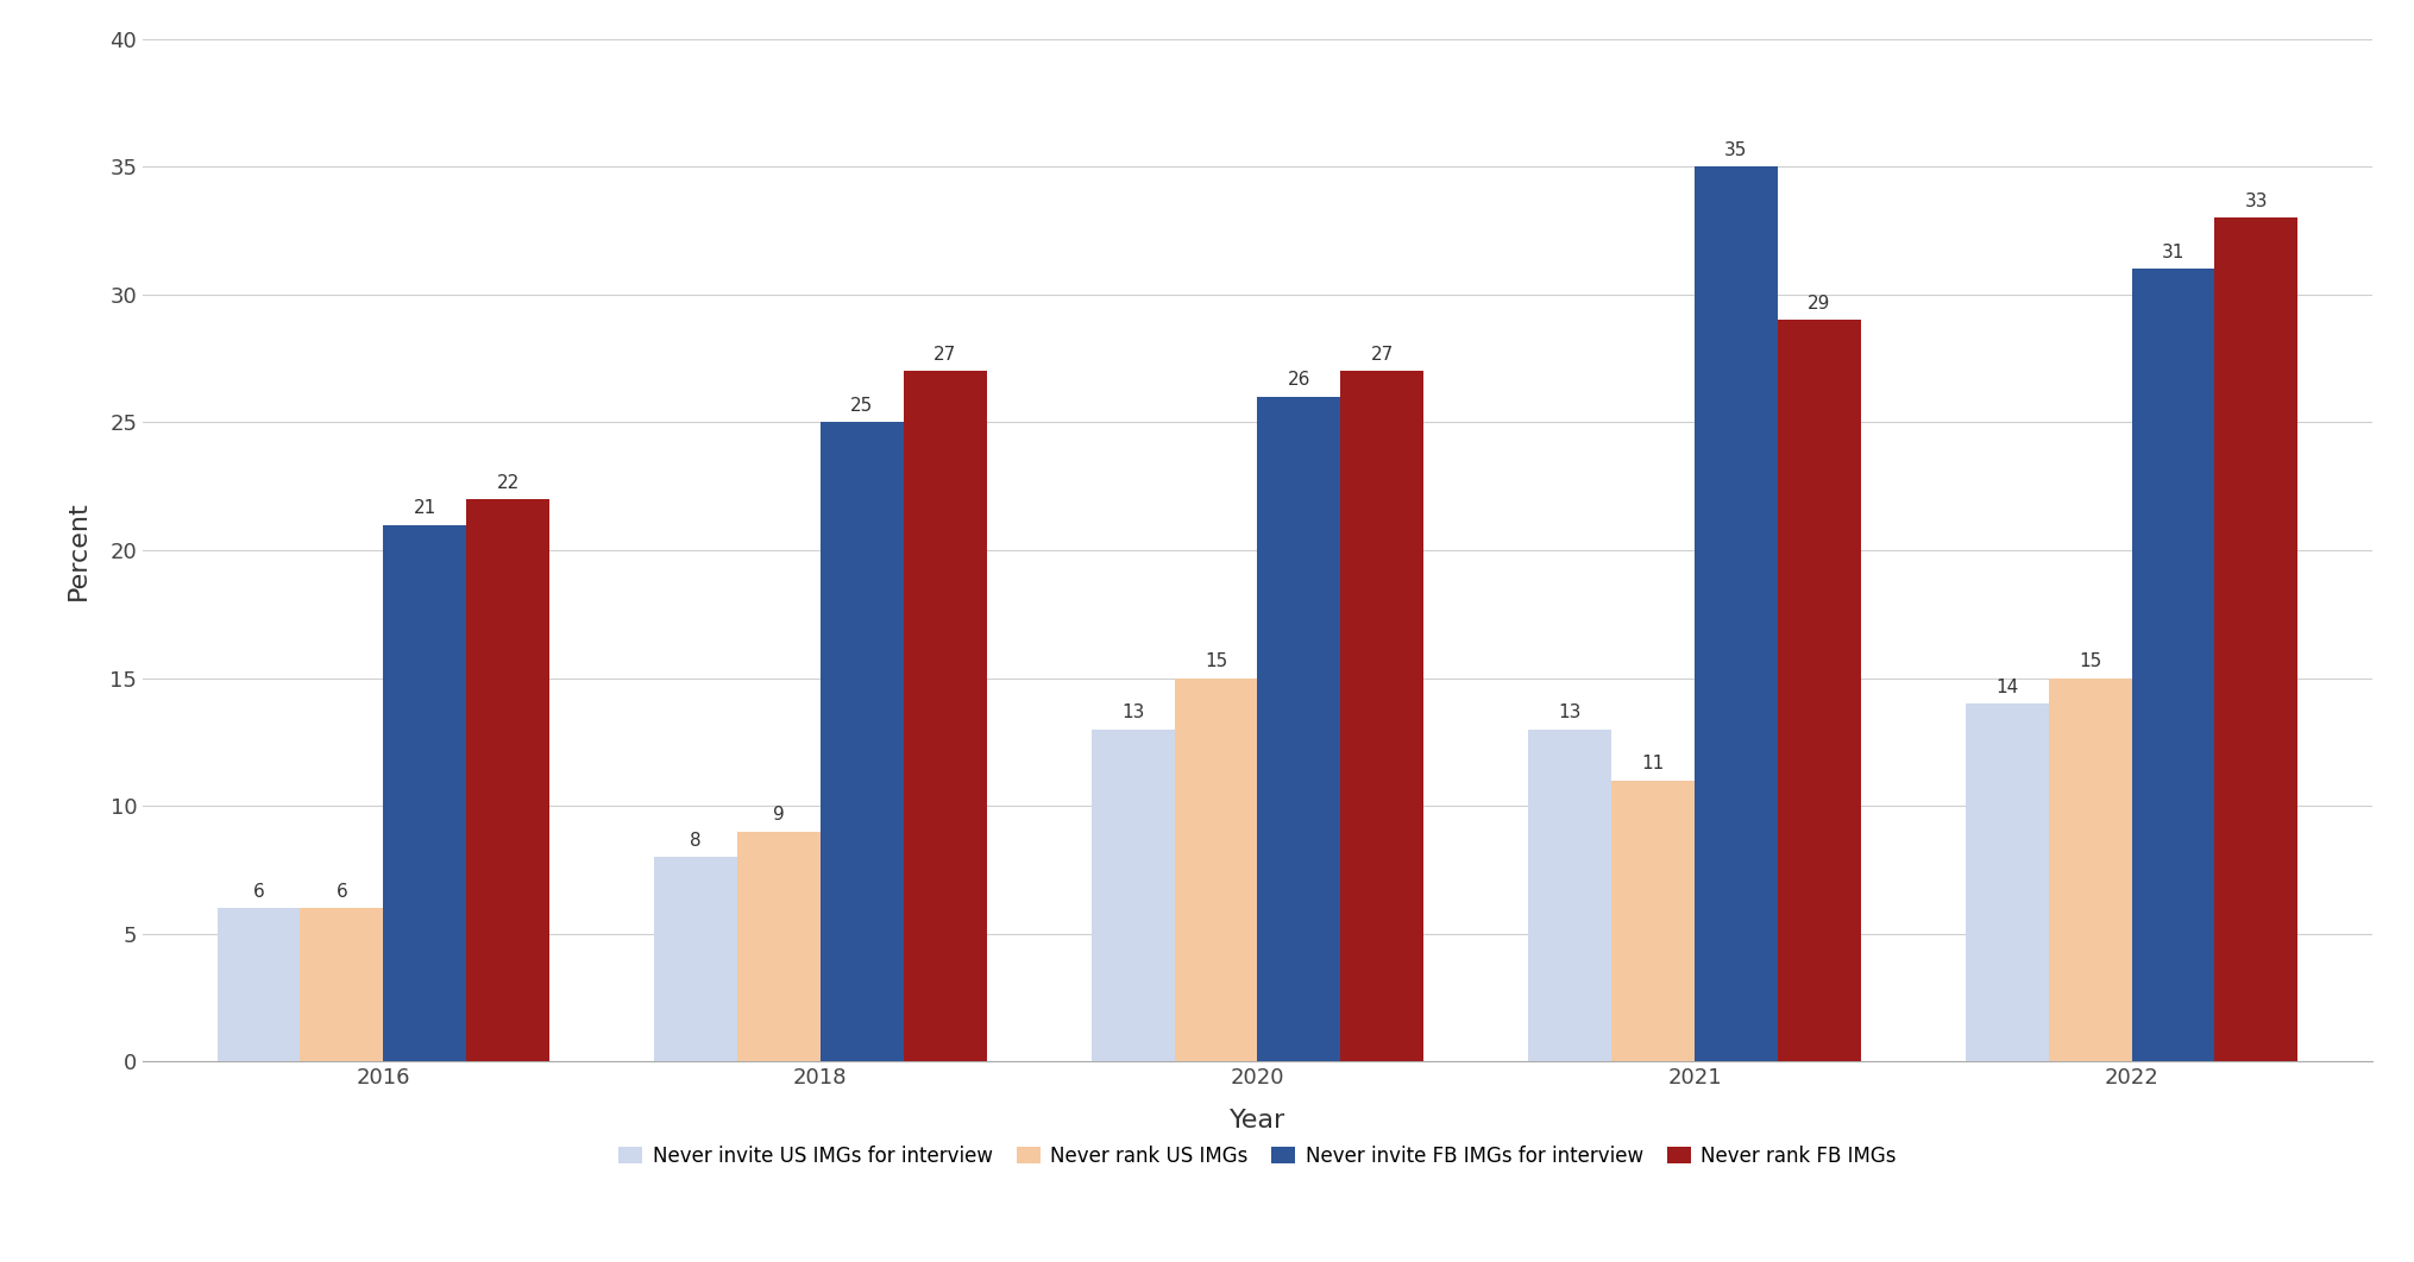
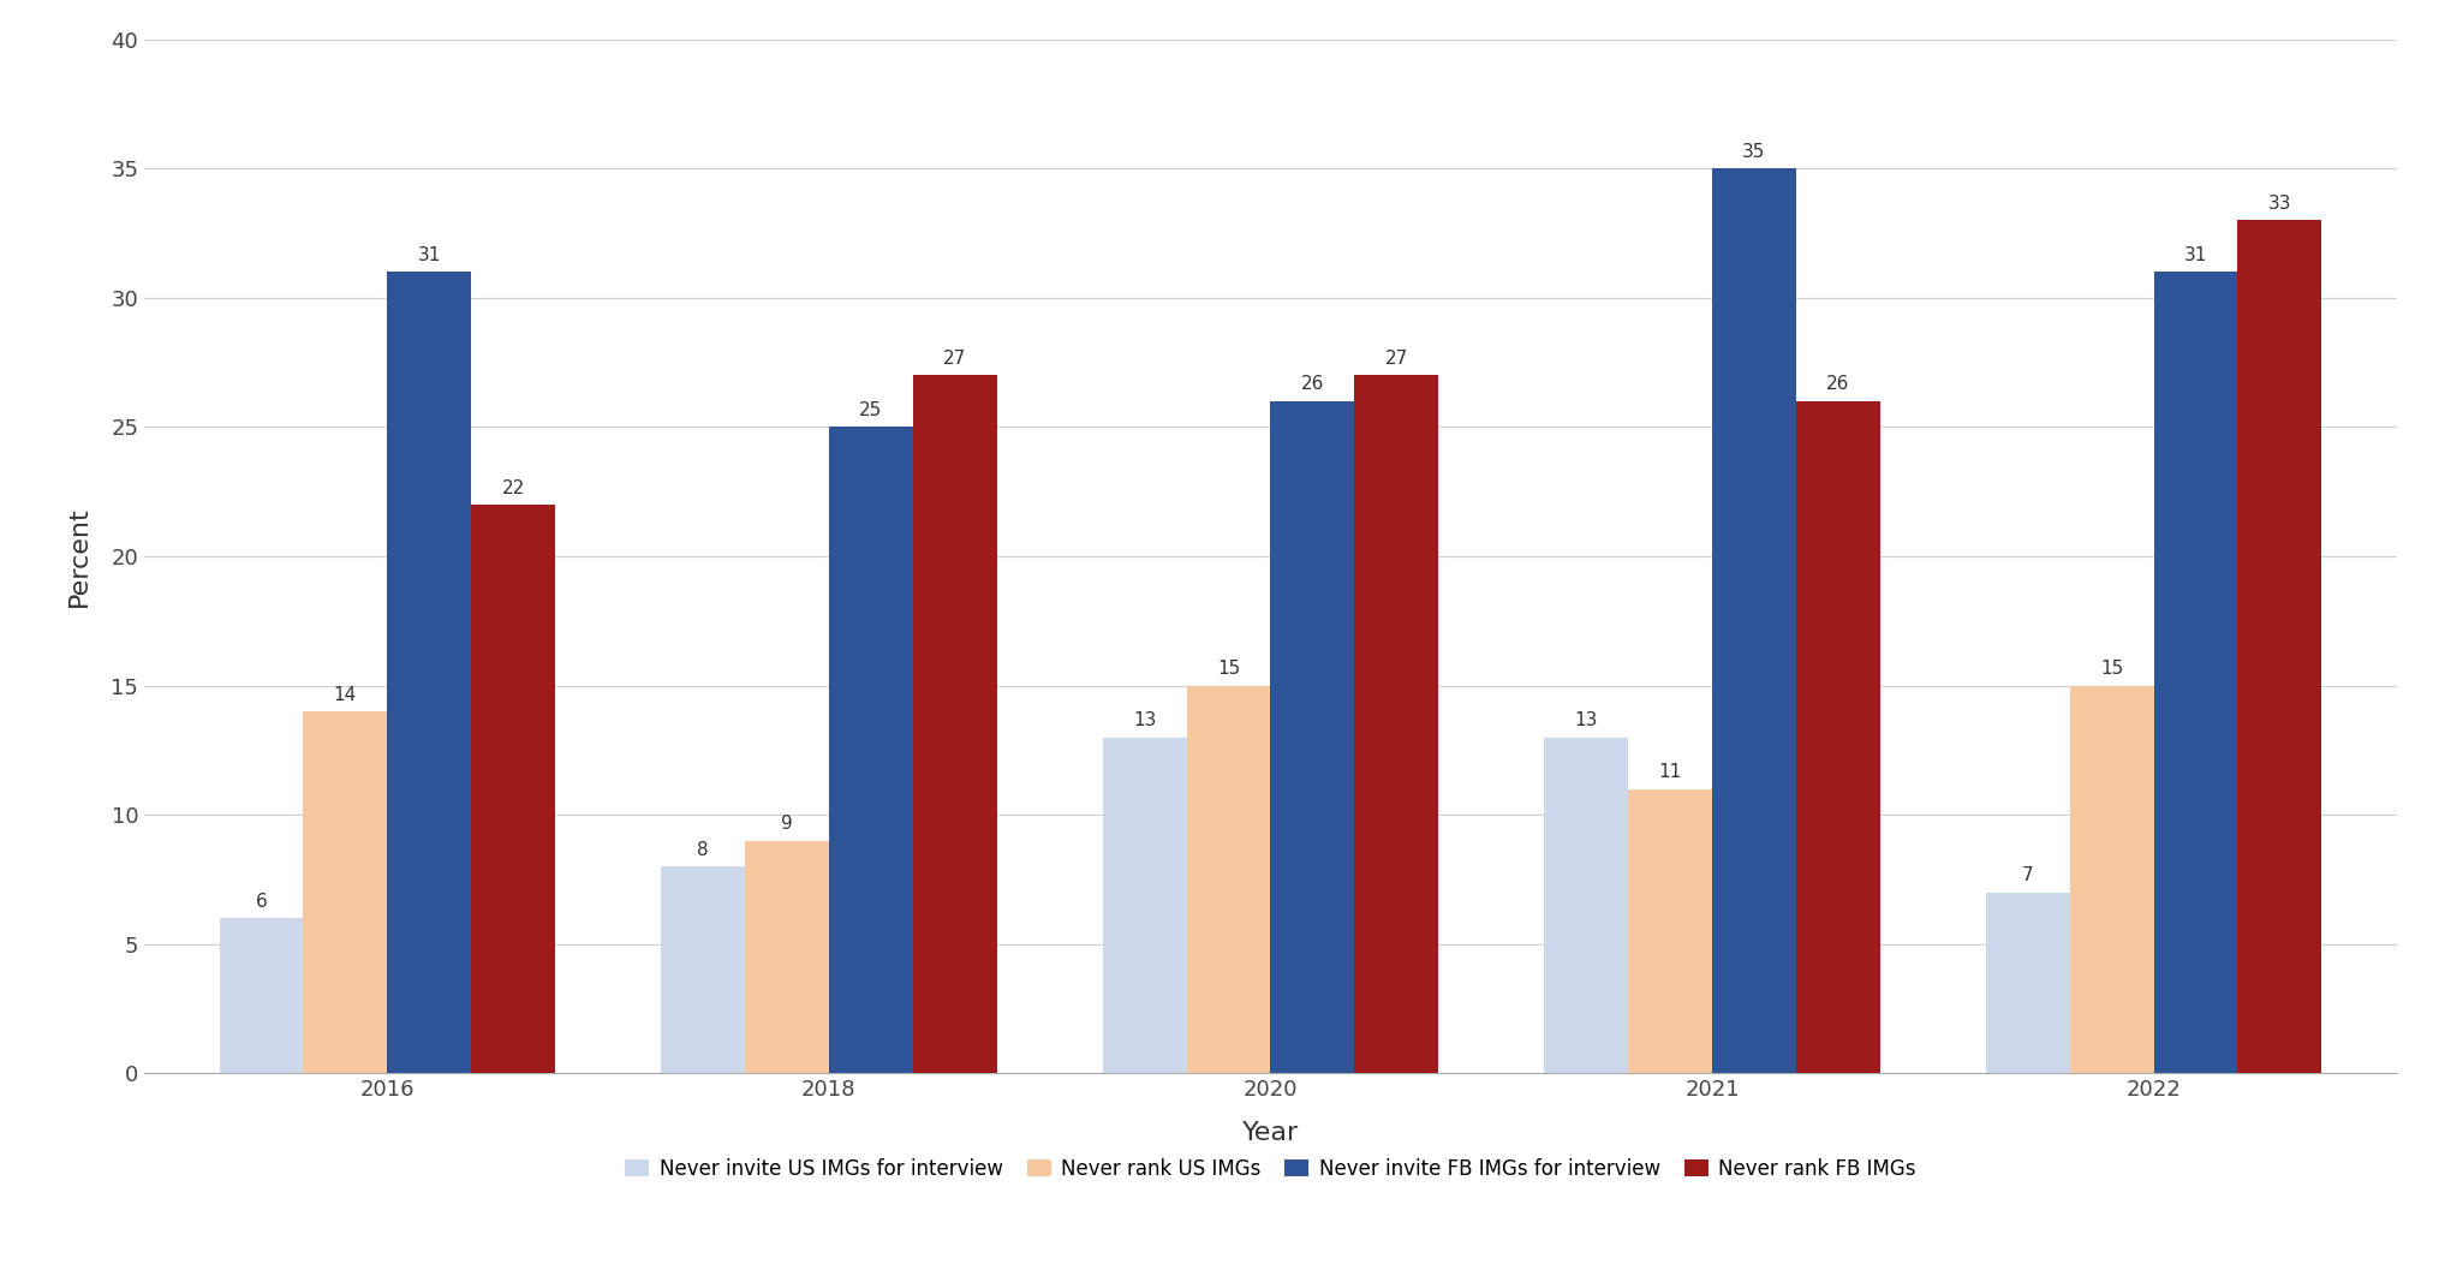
Never rank US IMGs/2016: 6 -> 14
Never invite FB IMGs for interview/2016: 21 -> 31
Never rank FB IMGs/2021: 29 -> 26
Never invite US IMGs for interview/2022: 14 -> 7
